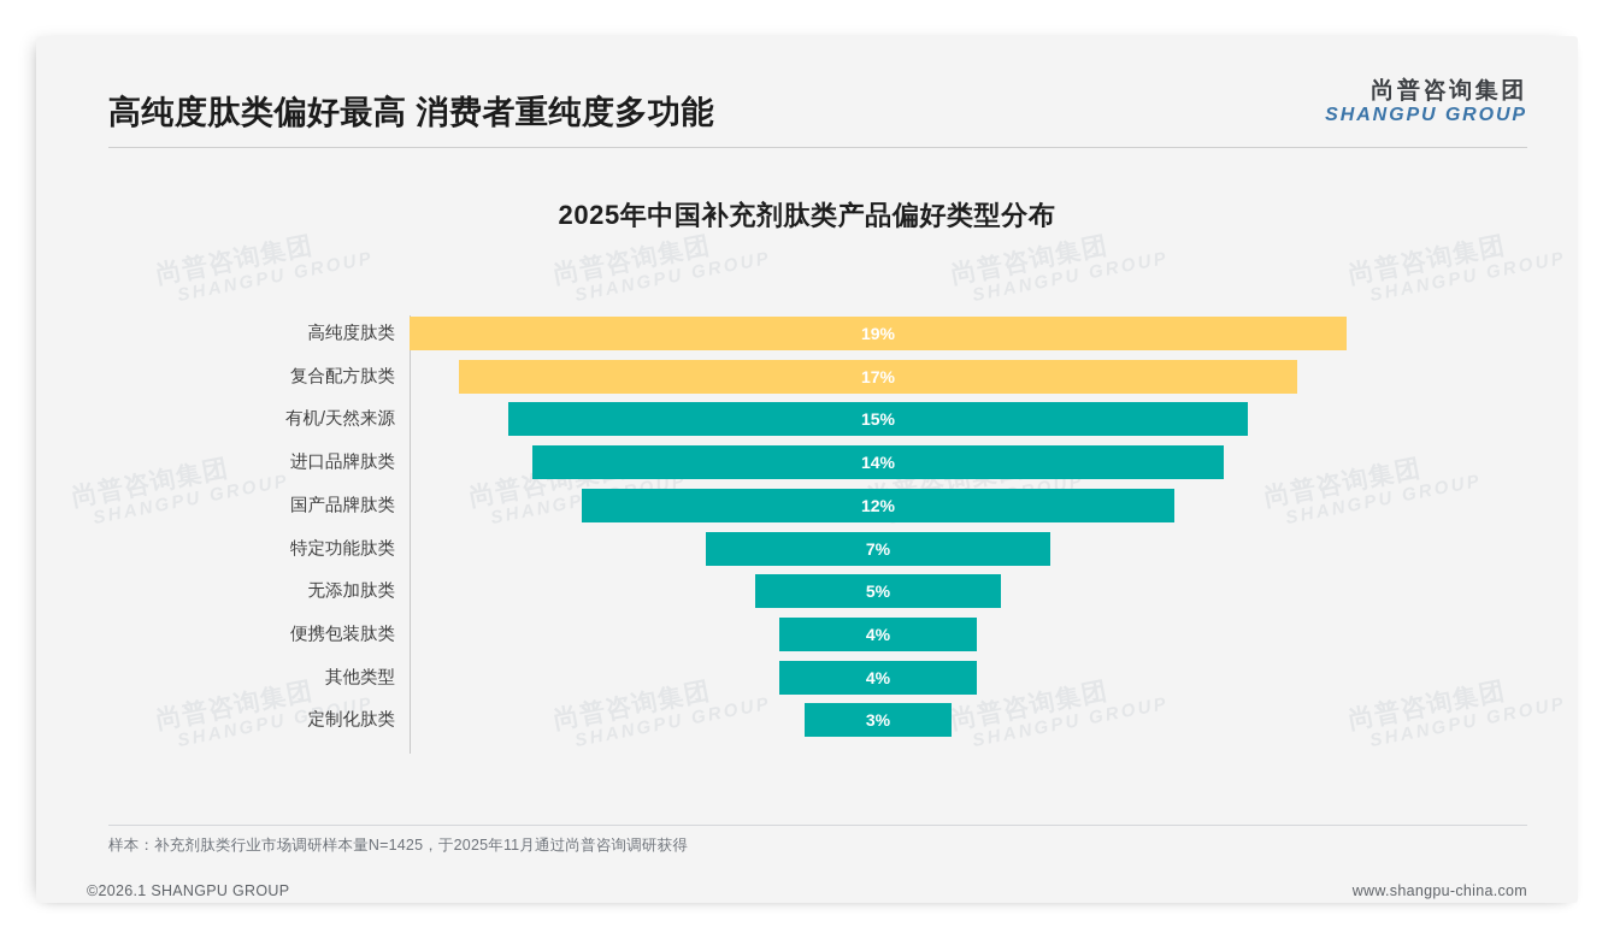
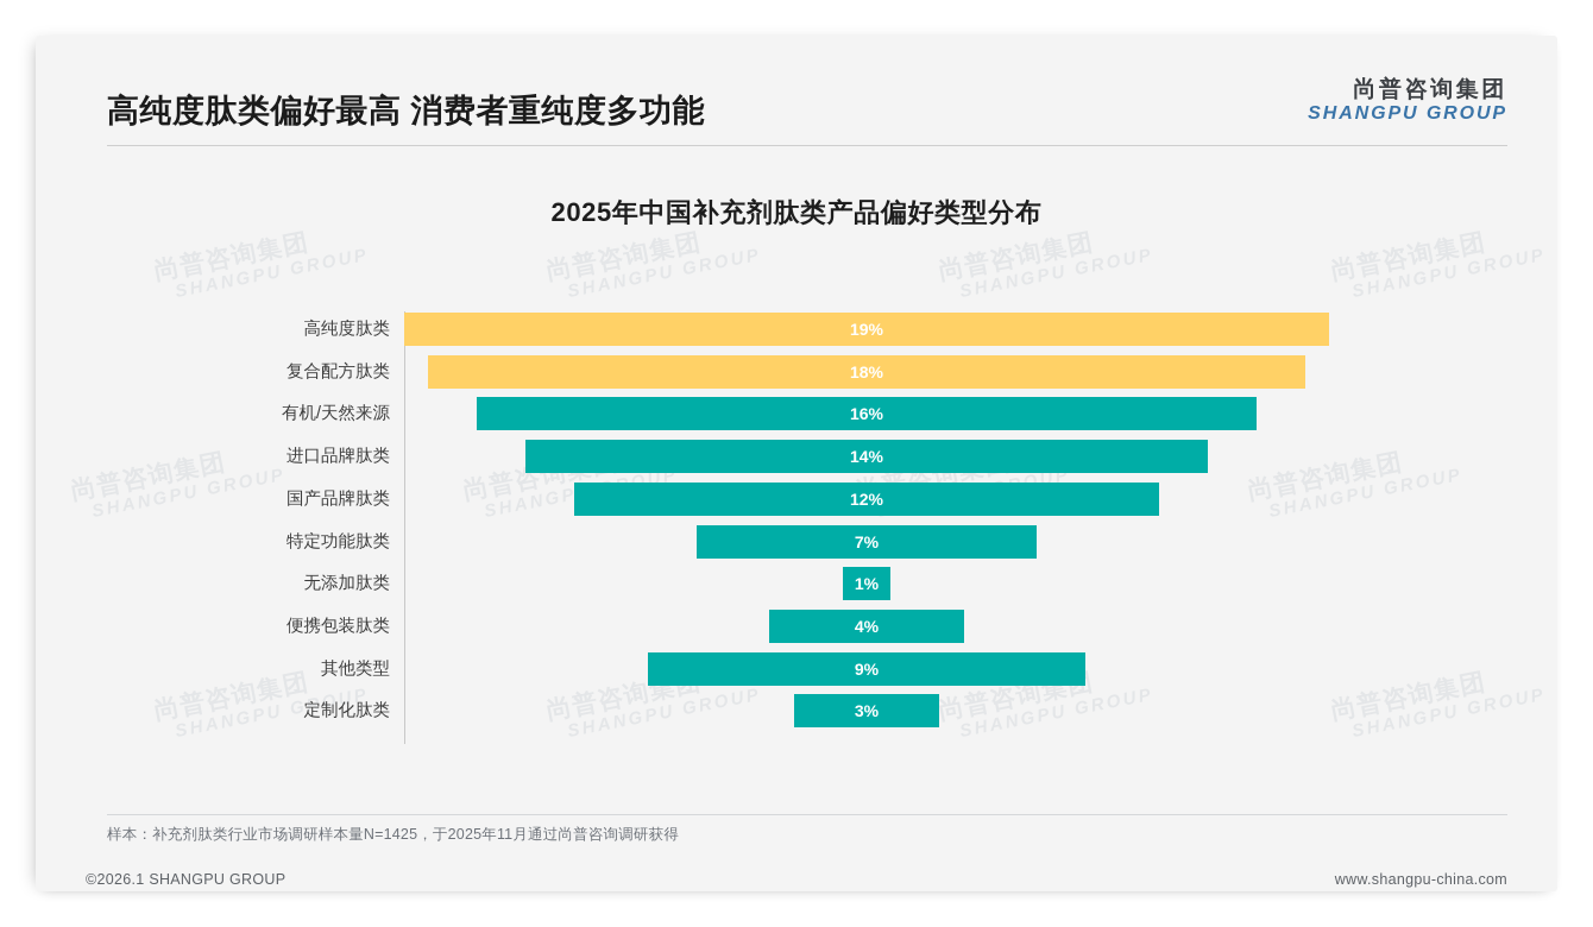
复合配方肽类: 17% -> 18%
有机/天然来源: 15% -> 16%
无添加肽类: 5% -> 1%
其他类型: 4% -> 9%
